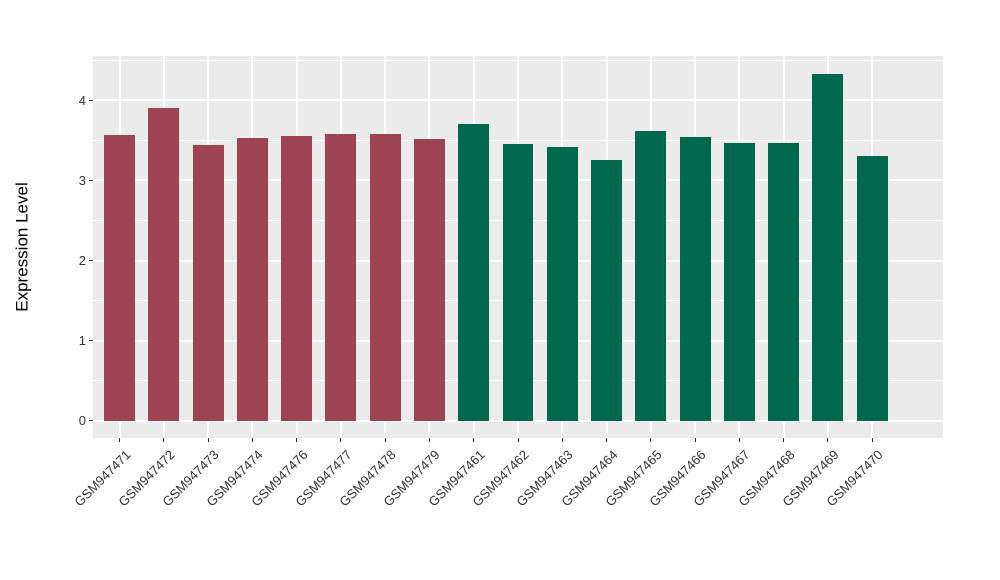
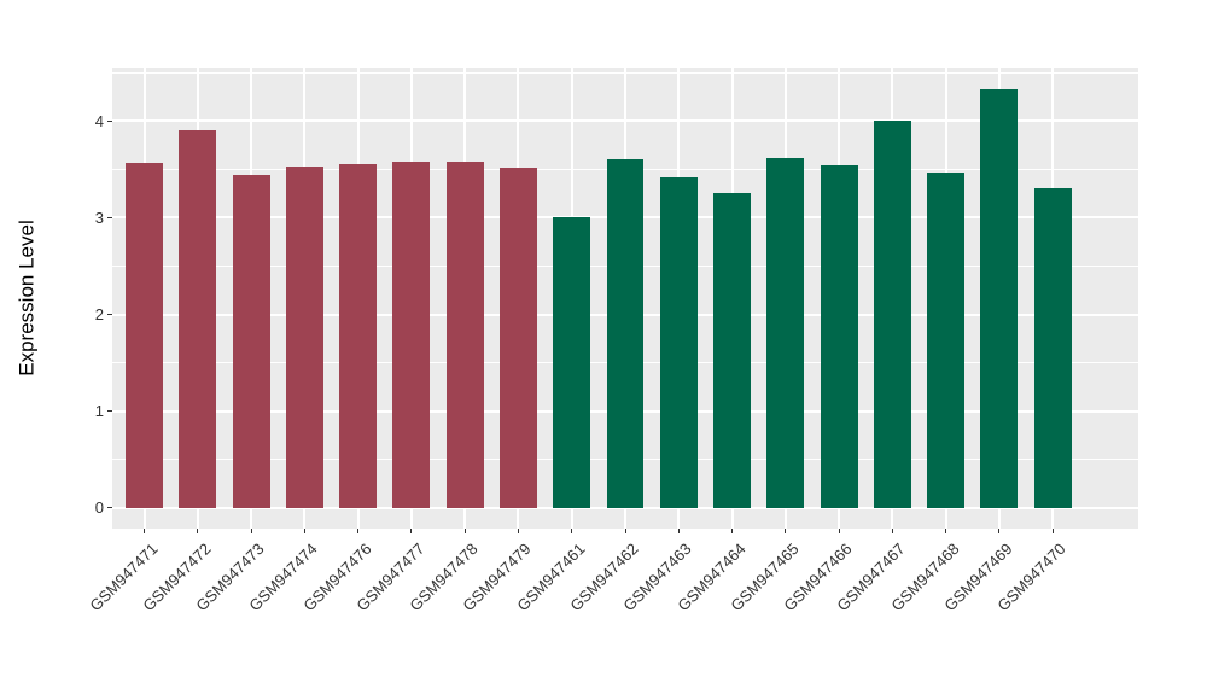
GSM947461: 3.7 -> 3.0
GSM947462: 3.5 -> 3.6
GSM947467: 3.5 -> 4.0
